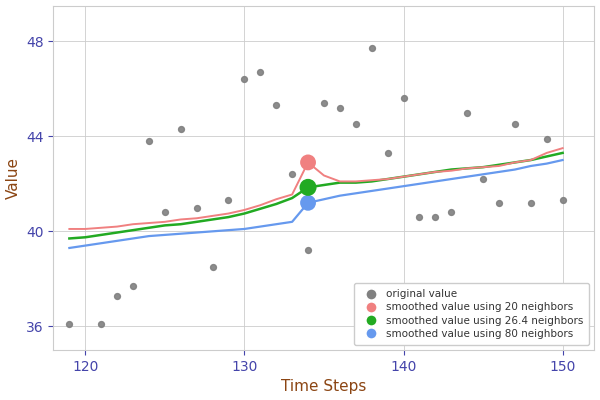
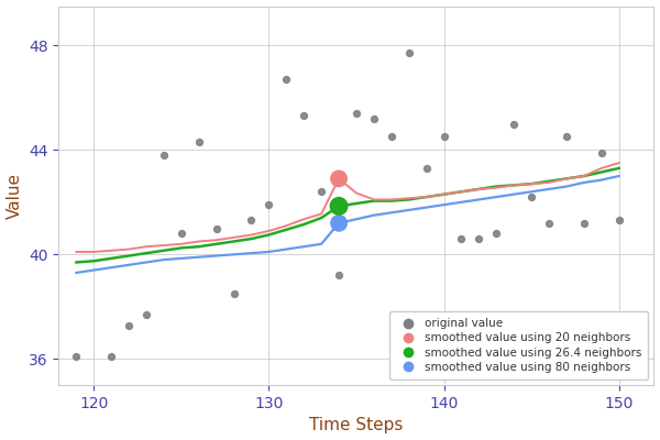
original value/130: 46.4 -> 41.9
original value/140: 45.6 -> 44.5
